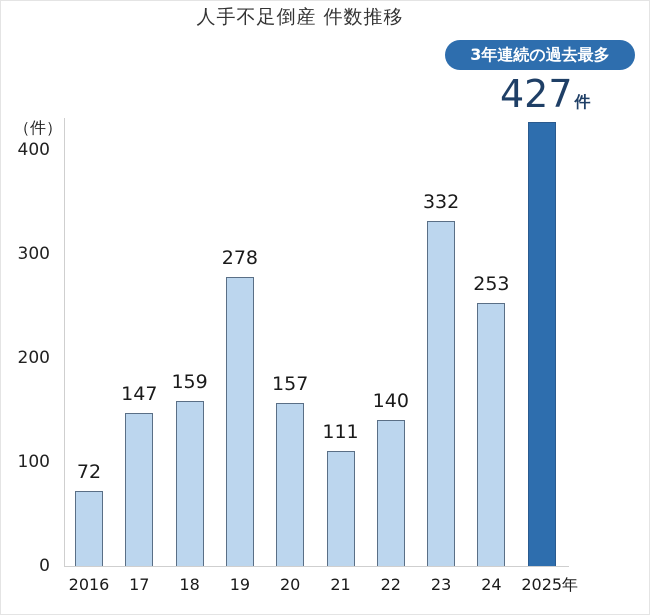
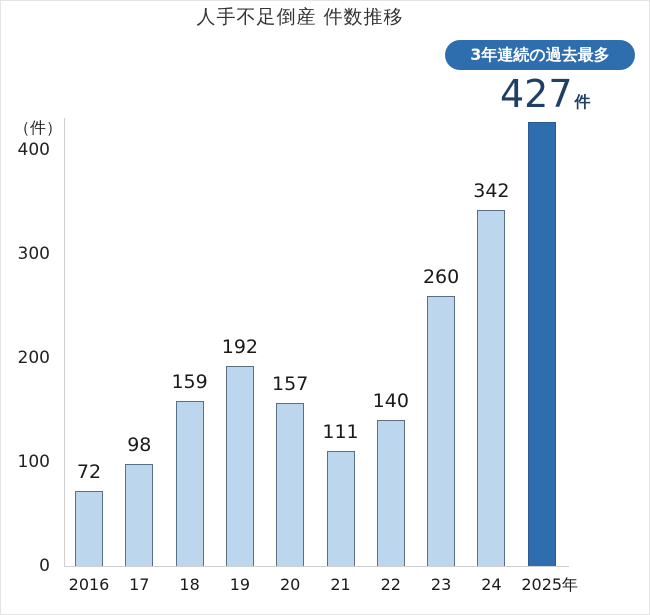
17: 147 -> 98
19: 278 -> 192
23: 332 -> 260
24: 253 -> 342
